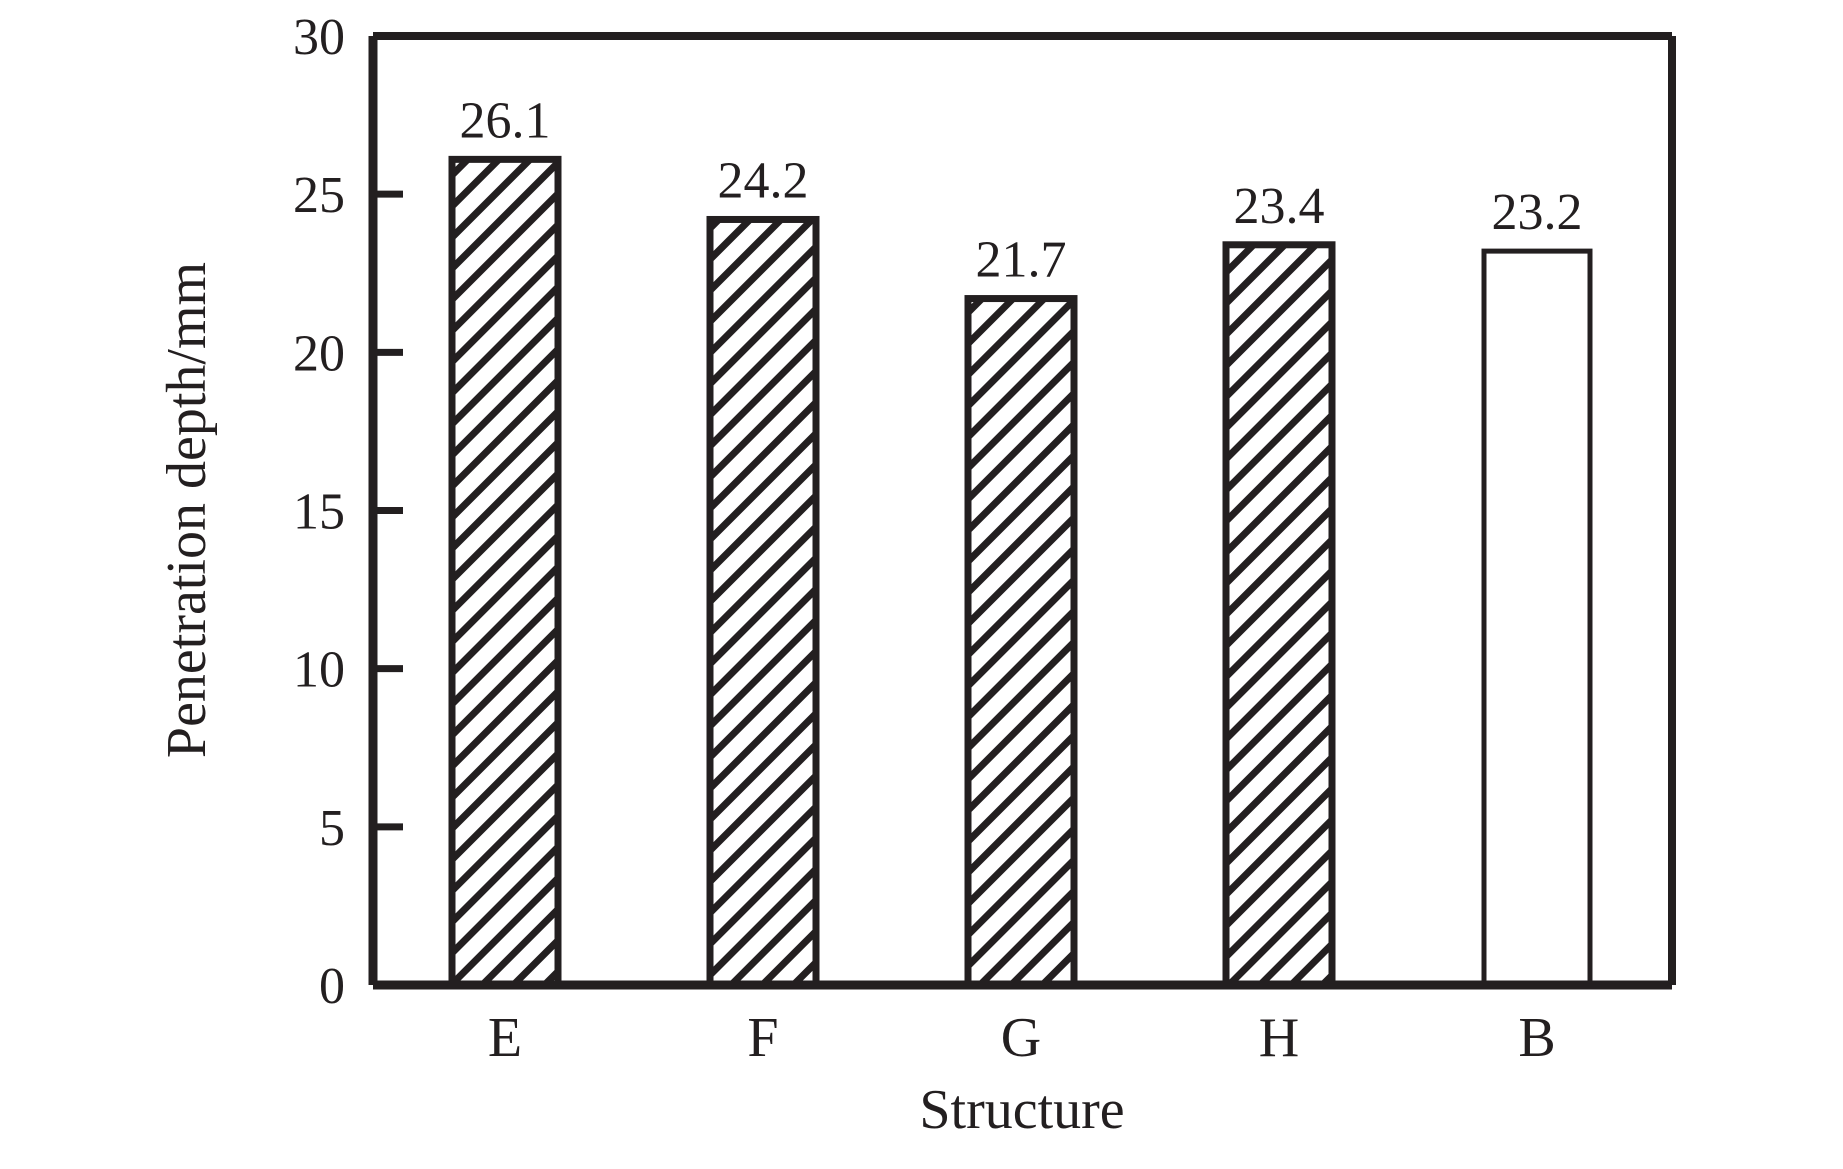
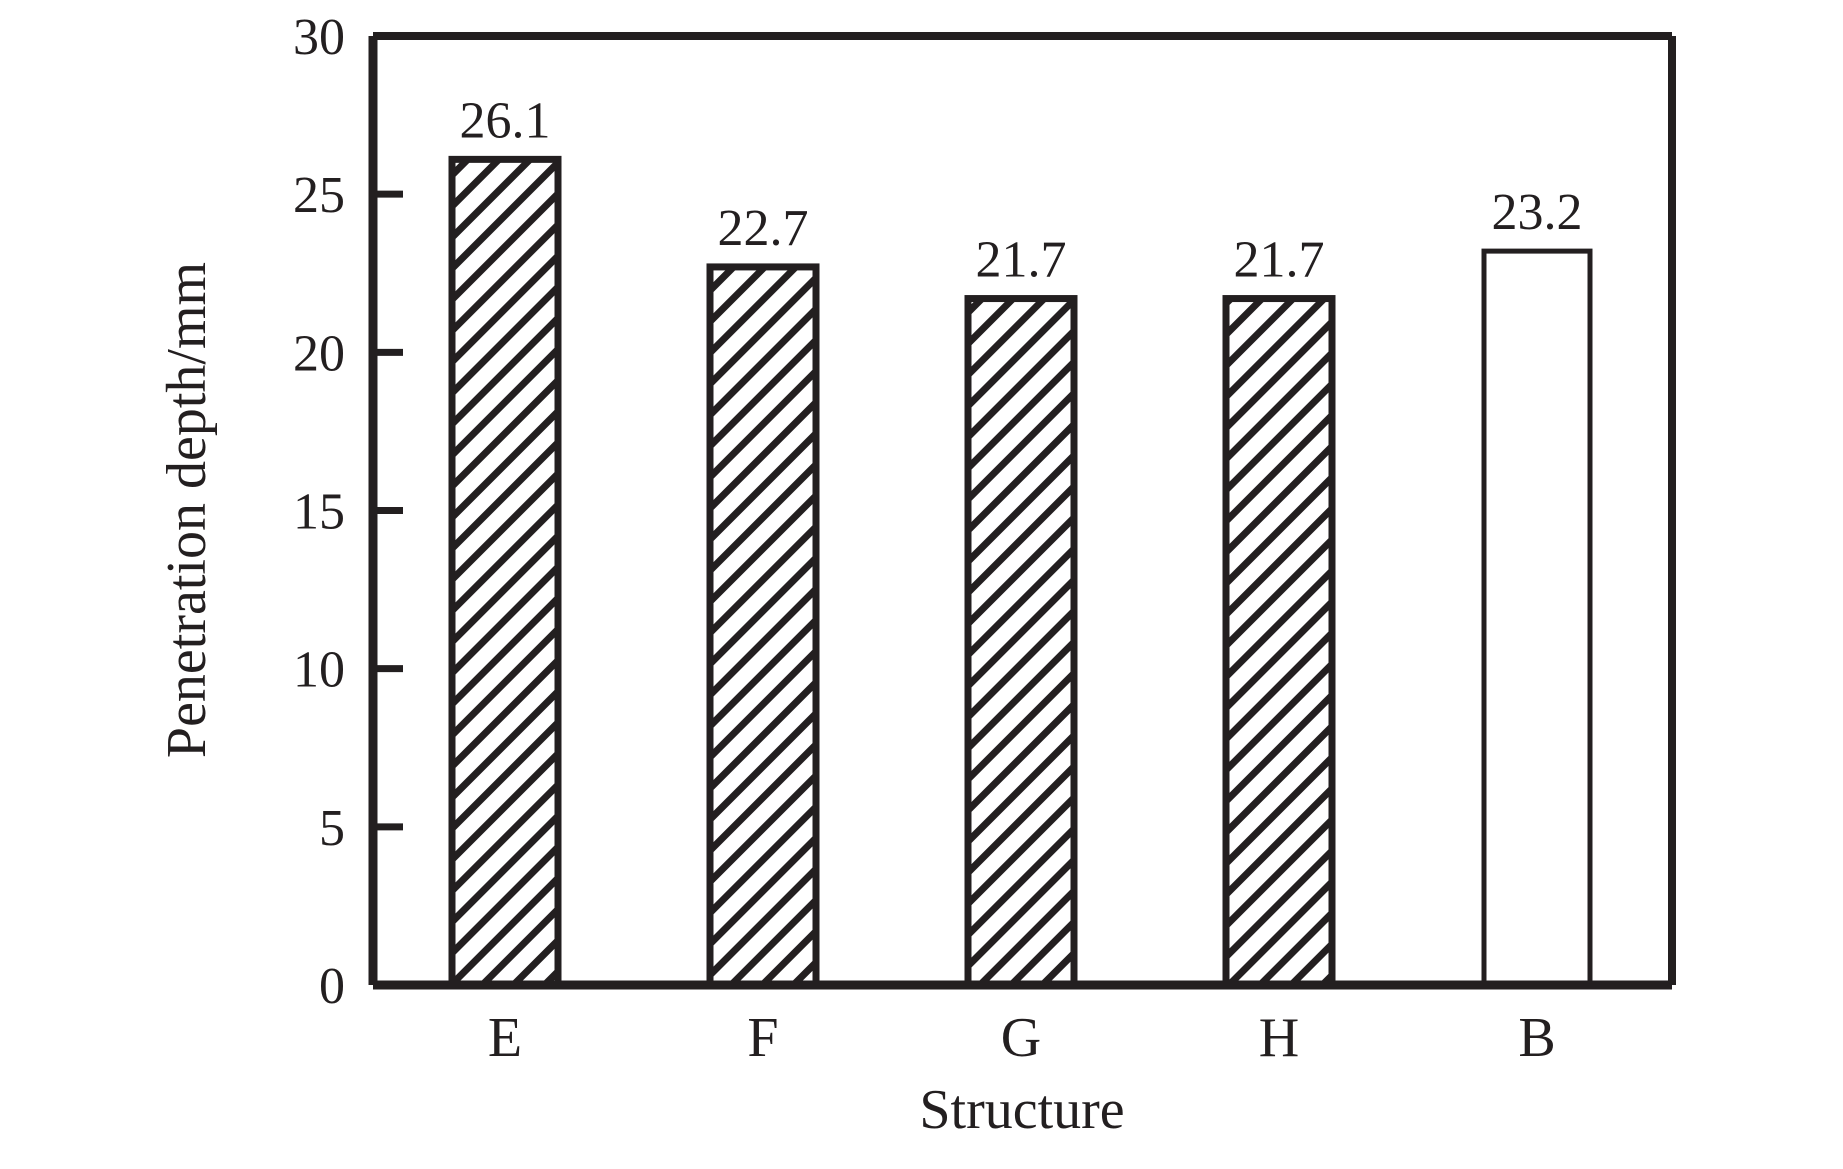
F: 24.2 -> 22.7
H: 23.4 -> 21.7
